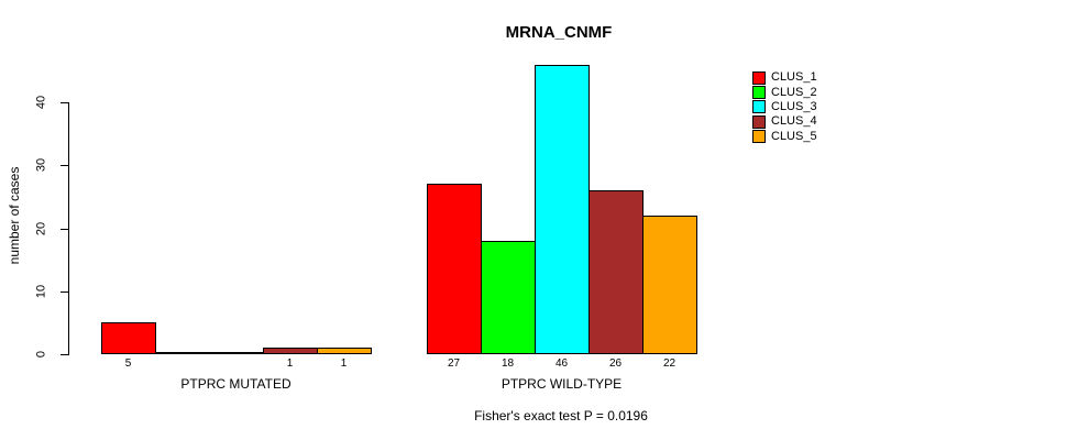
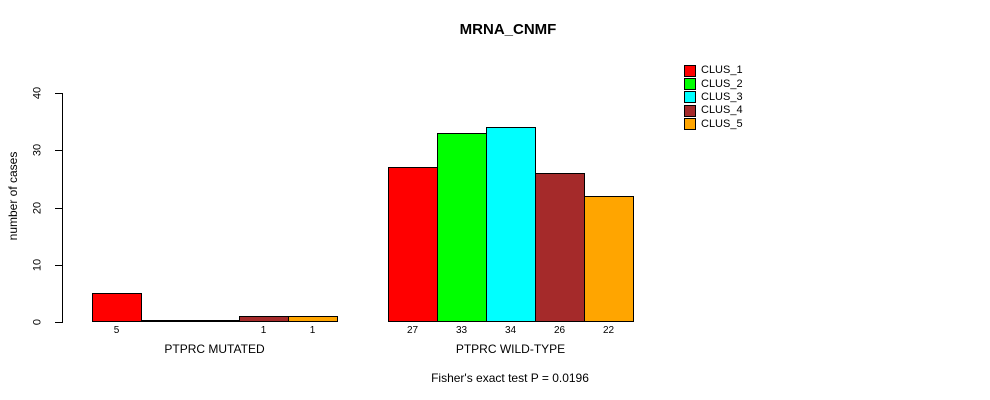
CLUS_2/PTPRC WILD-TYPE: 18 -> 33
CLUS_3/PTPRC WILD-TYPE: 46 -> 34
